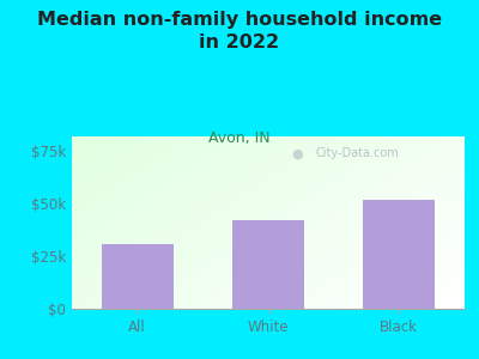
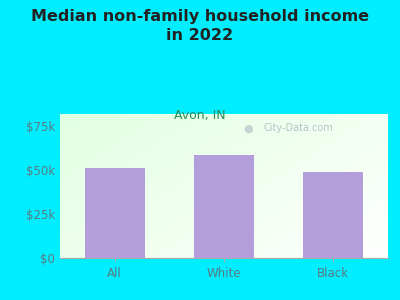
All: $31k -> $52k
White: $42k -> $58k
Black: $52k -> $49k
